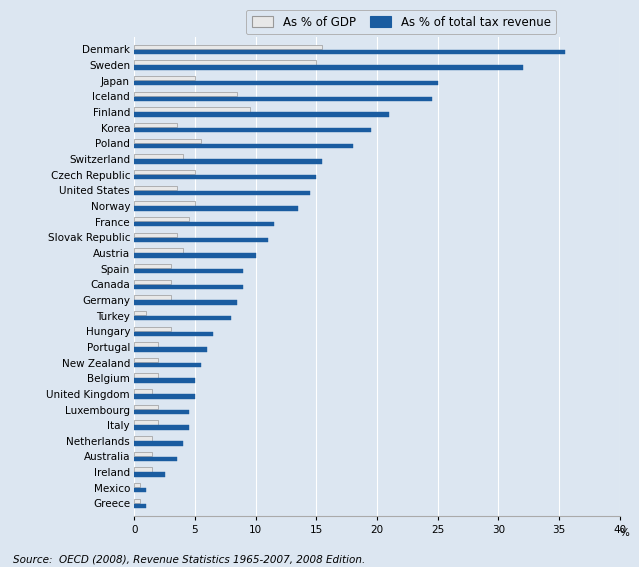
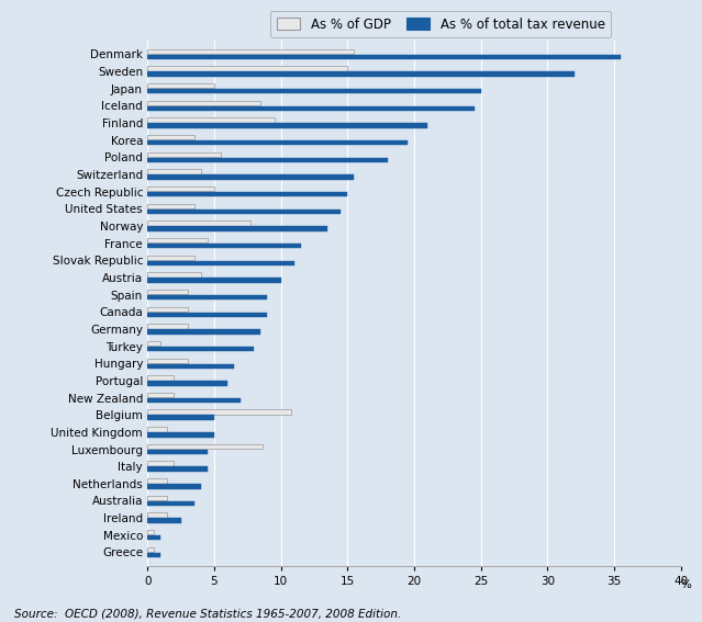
As % of GDP/Norway: 5.0 -> 7.7
As % of total tax revenue/New Zealand: 5.5 -> 7.0
As % of GDP/Belgium: 2.0 -> 10.8
As % of GDP/Luxembourg: 2.0 -> 8.6
